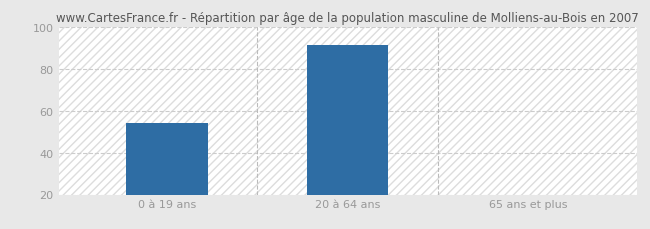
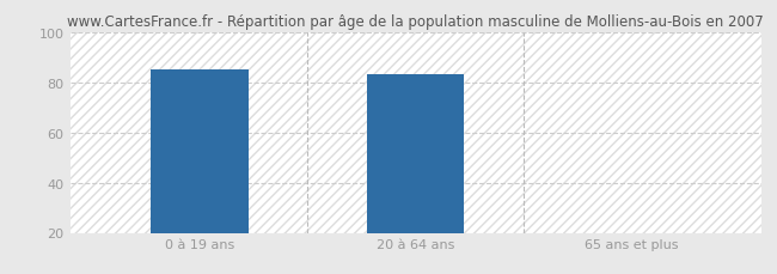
0 à 19 ans: 54 -> 85
20 à 64 ans: 91 -> 83
